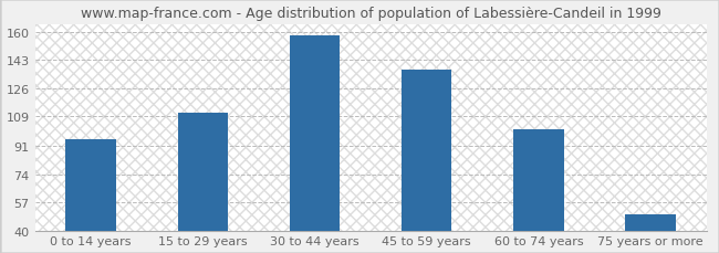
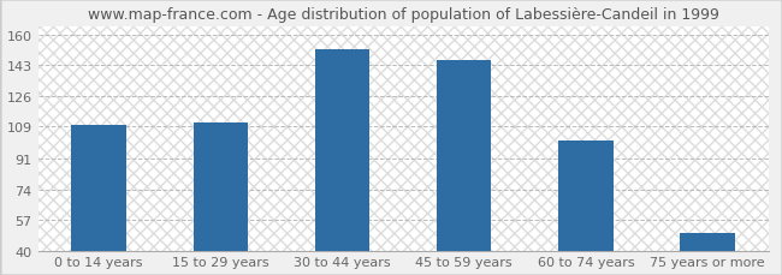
0 to 14 years: 95 -> 110
30 to 44 years: 158 -> 152
45 to 59 years: 137 -> 146
